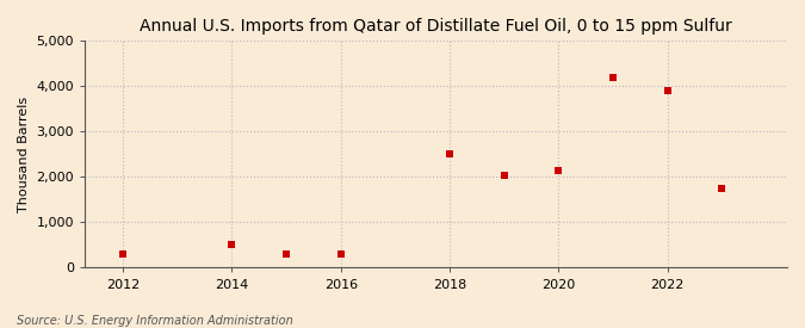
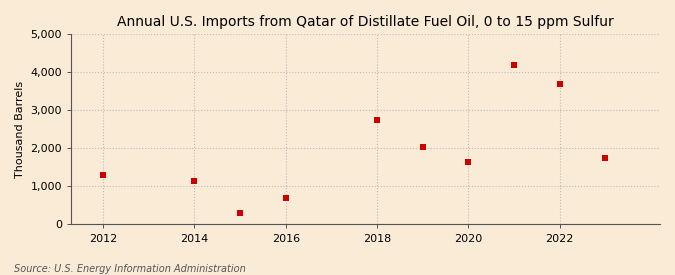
2012: 300 -> 1,300
2014: 500 -> 1,150
2016: 300 -> 700
2018: 2,500 -> 2,750
2020: 2,150 -> 1,650
2022: 3,900 -> 3,700
